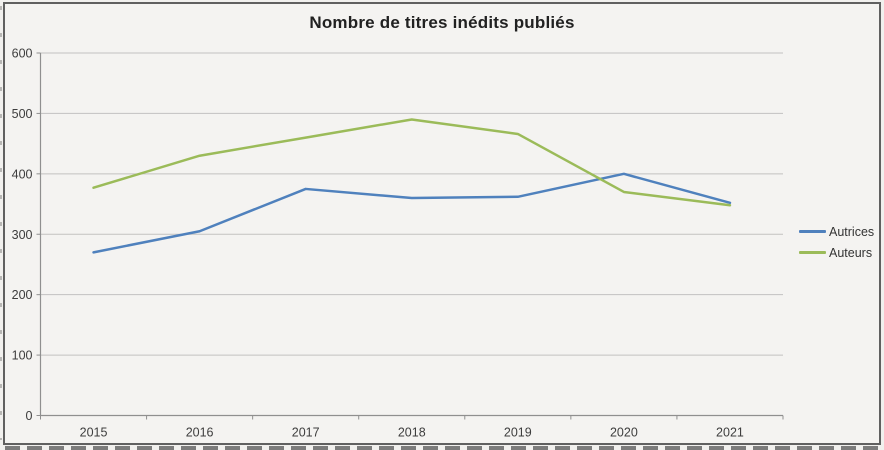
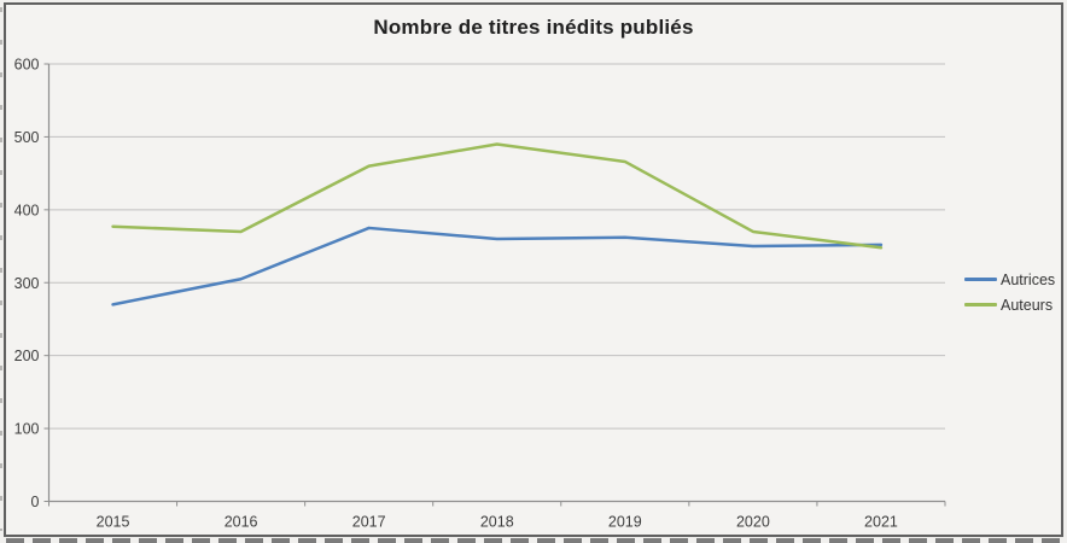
Auteurs/2016: 430 -> 370
Autrices/2020: 400 -> 350
